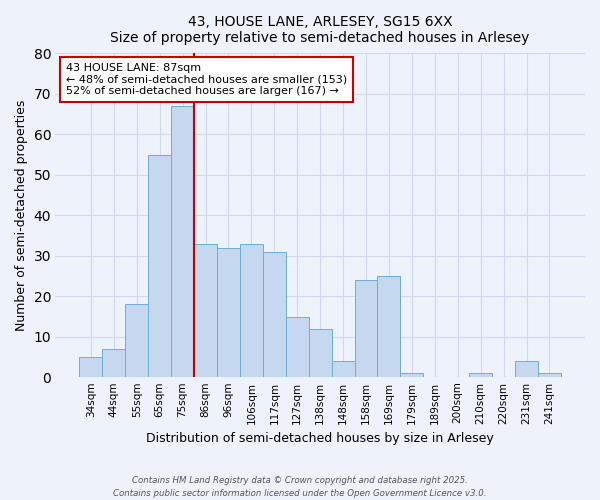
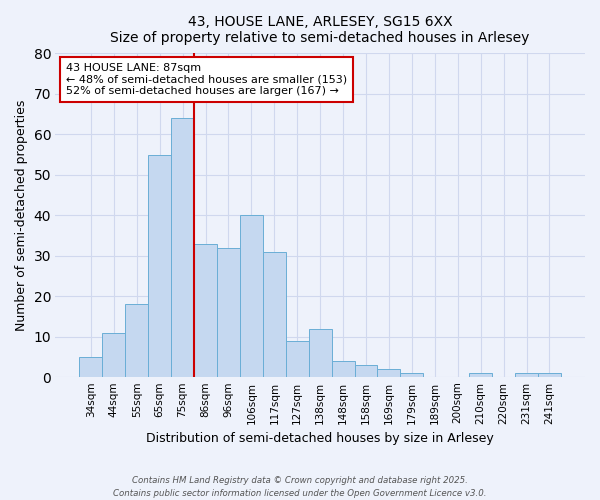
44sqm: 7 -> 11
75sqm: 67 -> 64
106sqm: 33 -> 40
127sqm: 15 -> 9
158sqm: 24 -> 3
169sqm: 25 -> 2
231sqm: 4 -> 1
